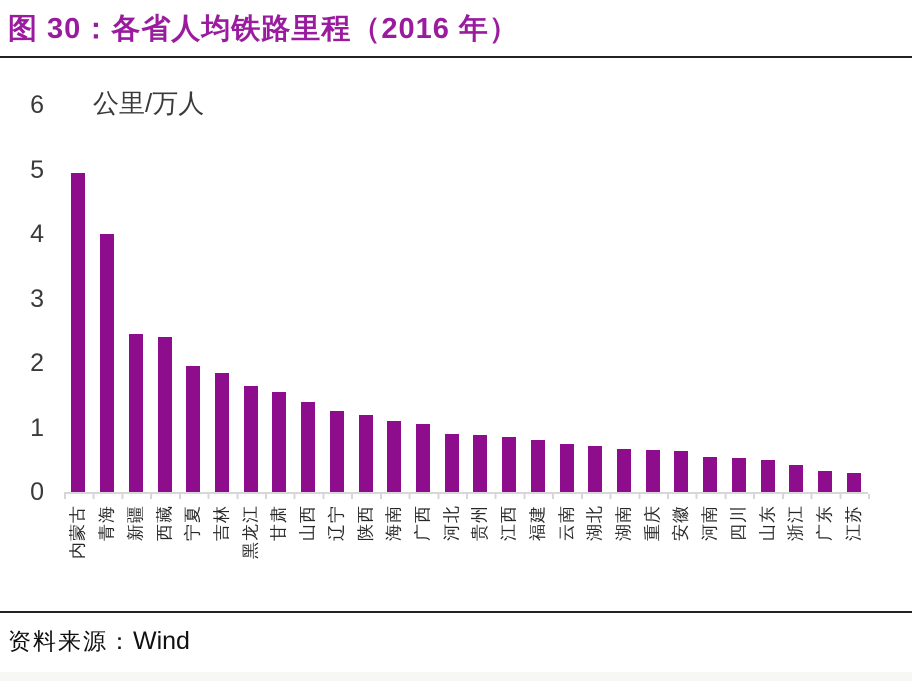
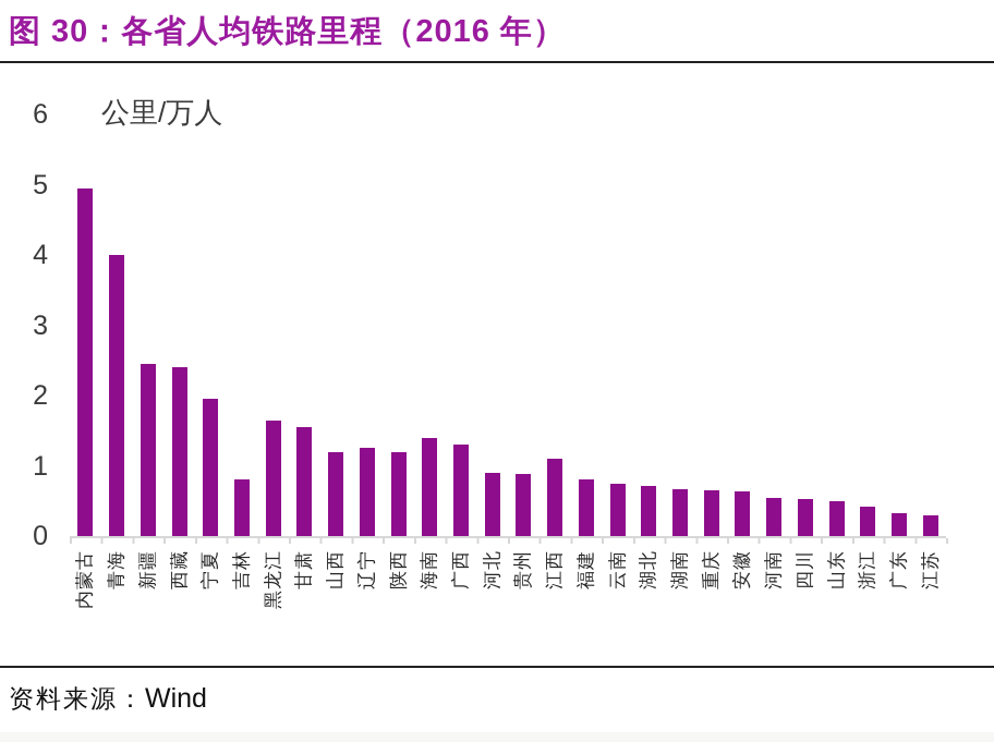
吉林: 1.9 -> 0.8
山西: 1.4 -> 1.2
海南: 1.1 -> 1.4
广西: 1.1 -> 1.3
江西: 0.8 -> 1.1
